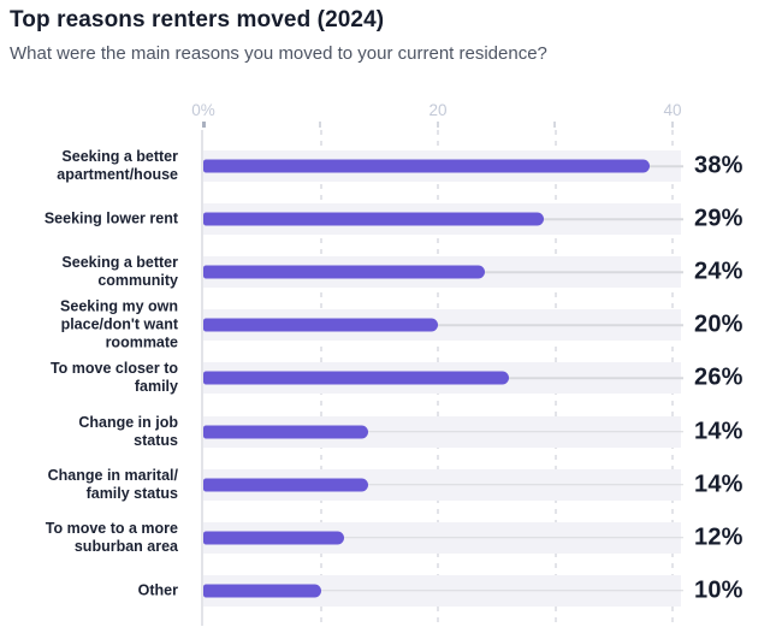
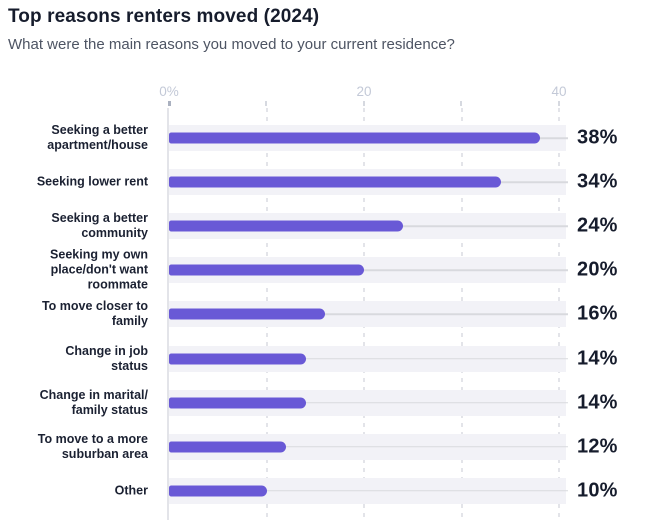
Seeking lower rent: 29% -> 34%
To move closer to family: 26% -> 16%
